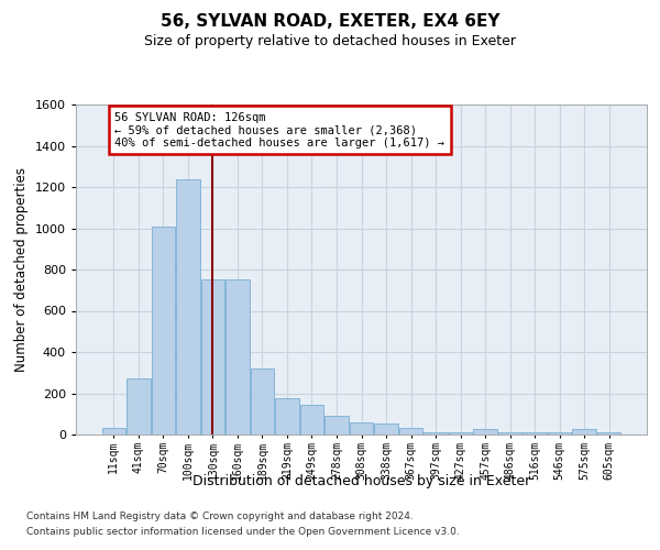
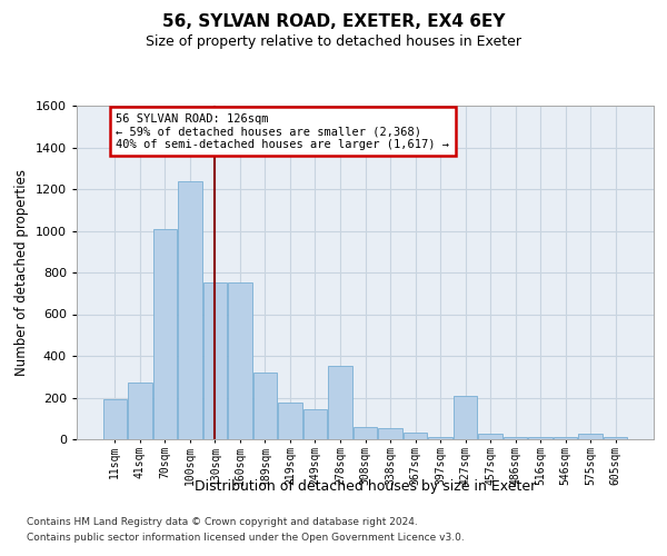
11sqm: 30 -> 190
278sqm: 90 -> 350
427sqm: 10 -> 210
